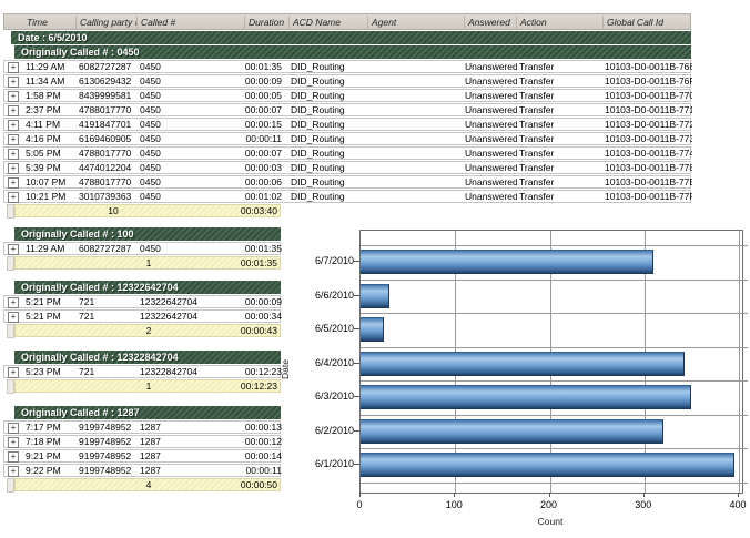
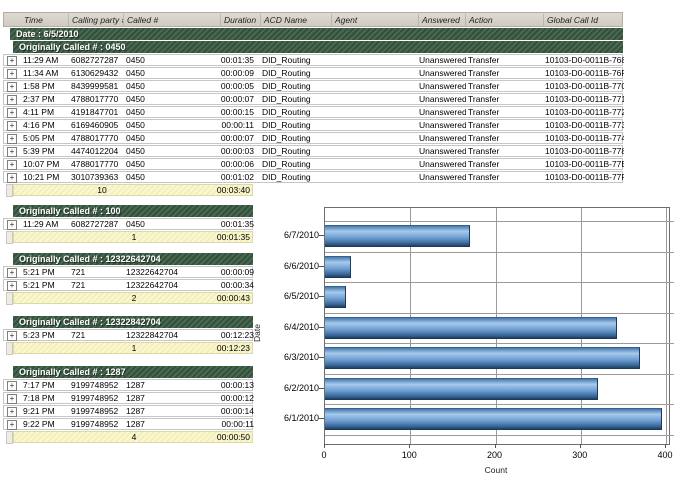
6/7/2010: 310 -> 170
6/3/2010: 350 -> 370
